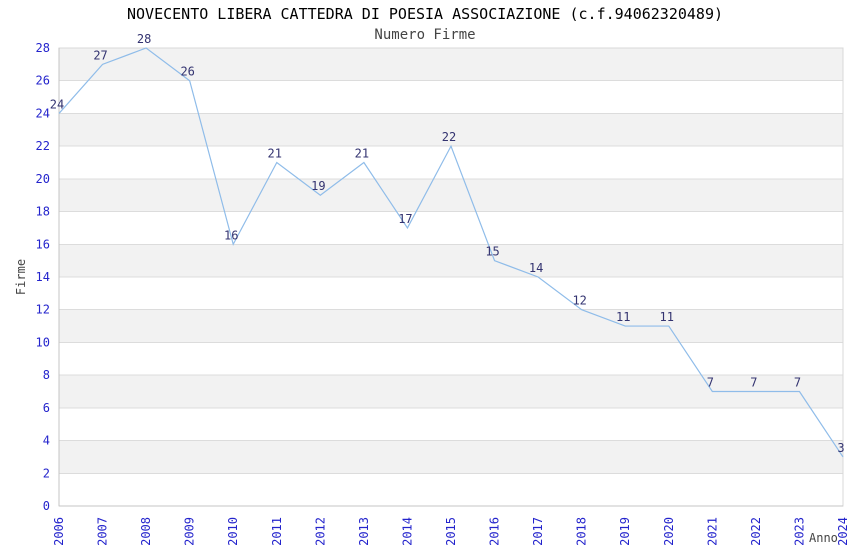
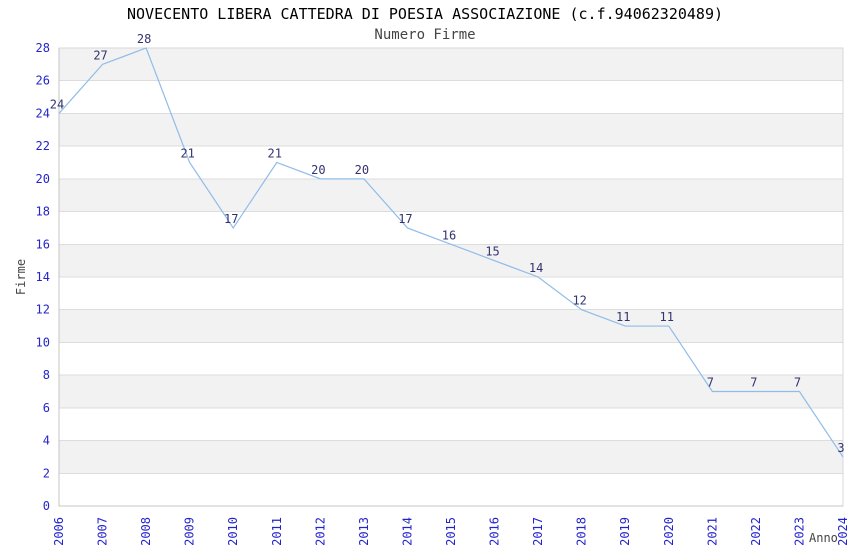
2009: 26 -> 21
2010: 16 -> 17
2012: 19 -> 20
2013: 21 -> 20
2015: 22 -> 16
